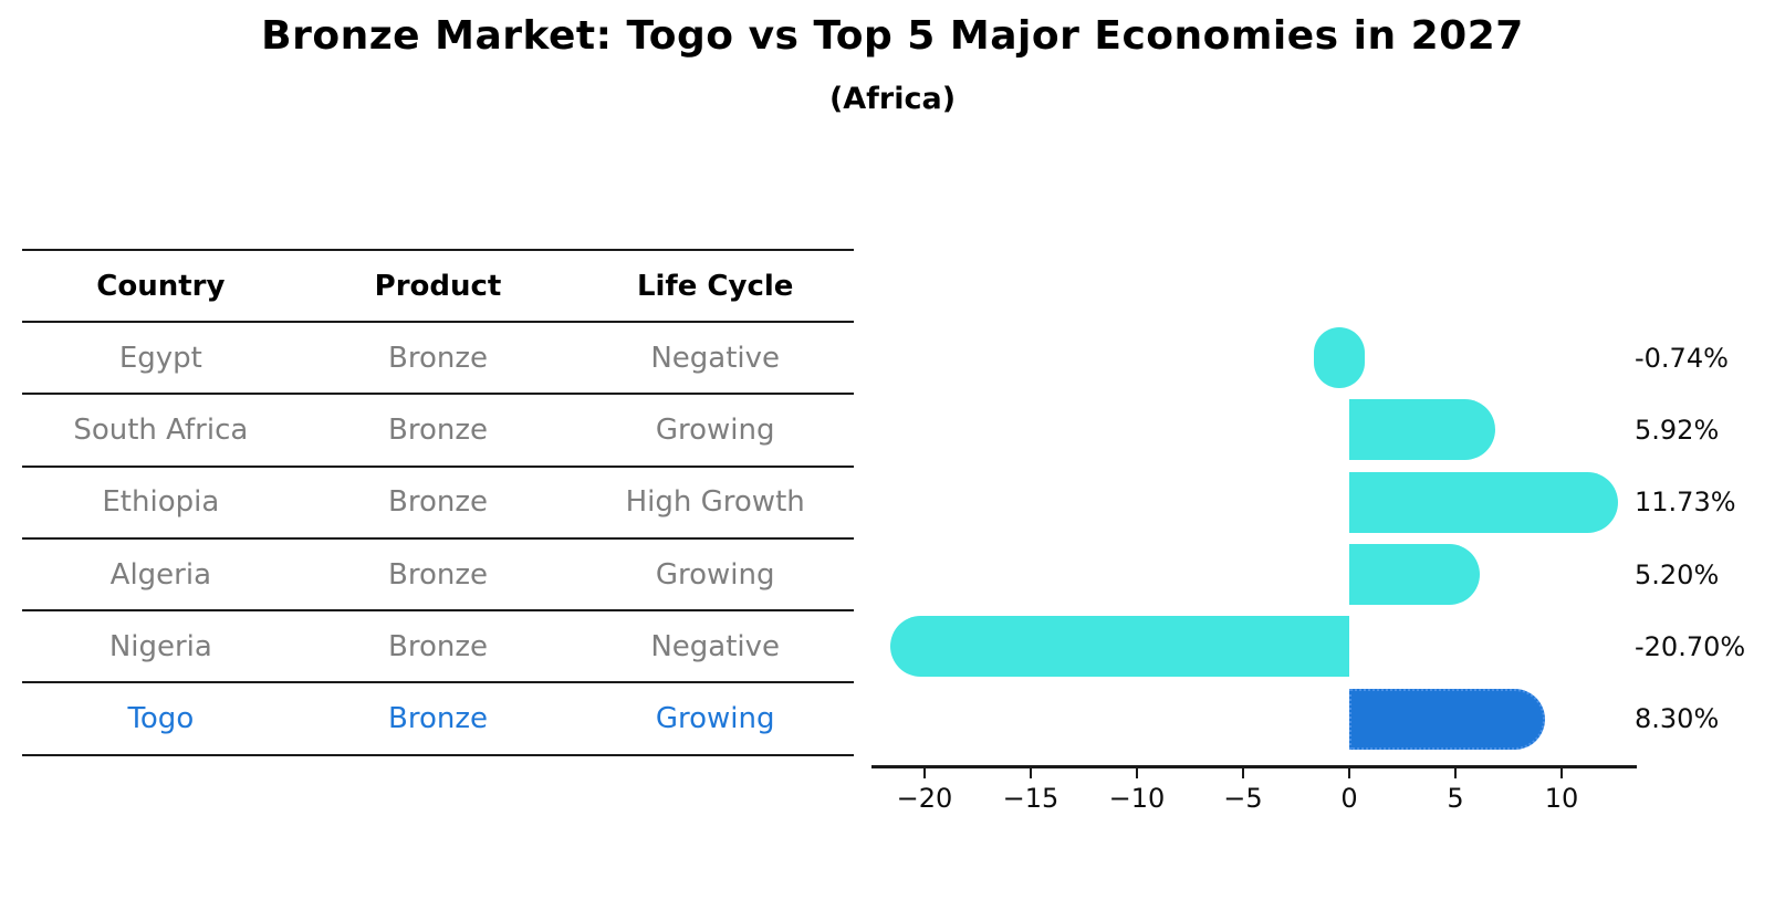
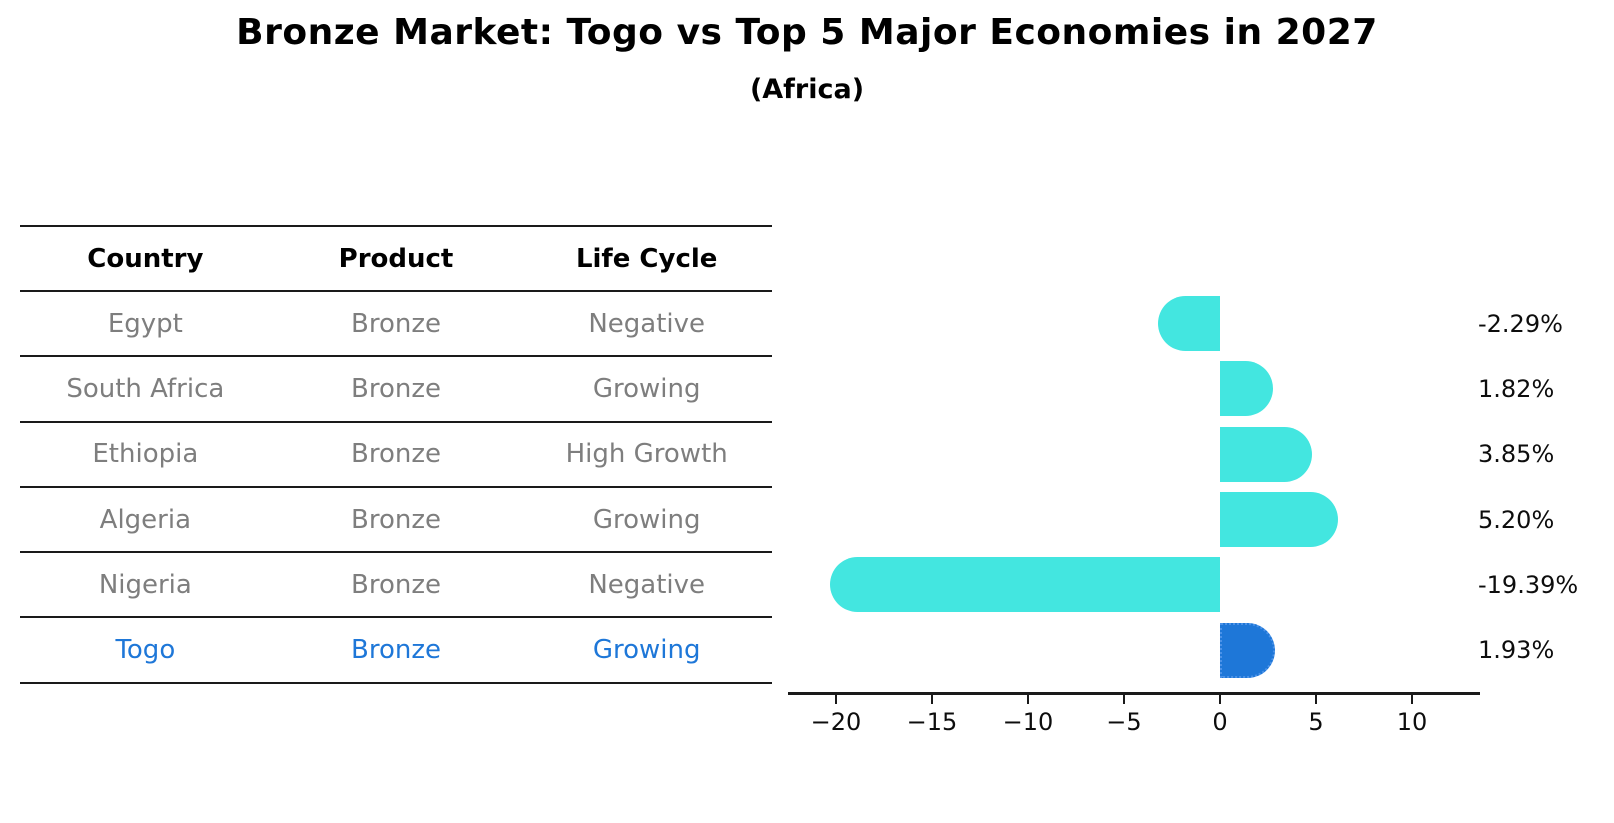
Egypt: -0.74% -> -2.29%
South Africa: 5.92% -> 1.82%
Ethiopia: 11.73% -> 3.85%
Nigeria: -20.70% -> -19.39%
Togo: 8.30% -> 1.93%
